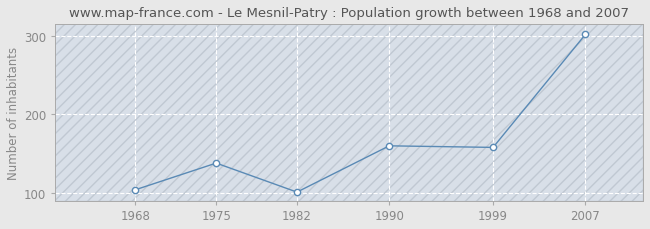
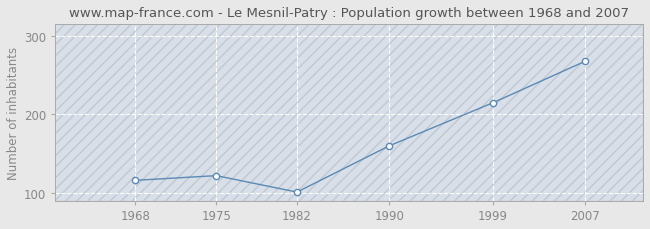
1968: 104 -> 116
1975: 138 -> 122
1999: 158 -> 215
2007: 302 -> 268
